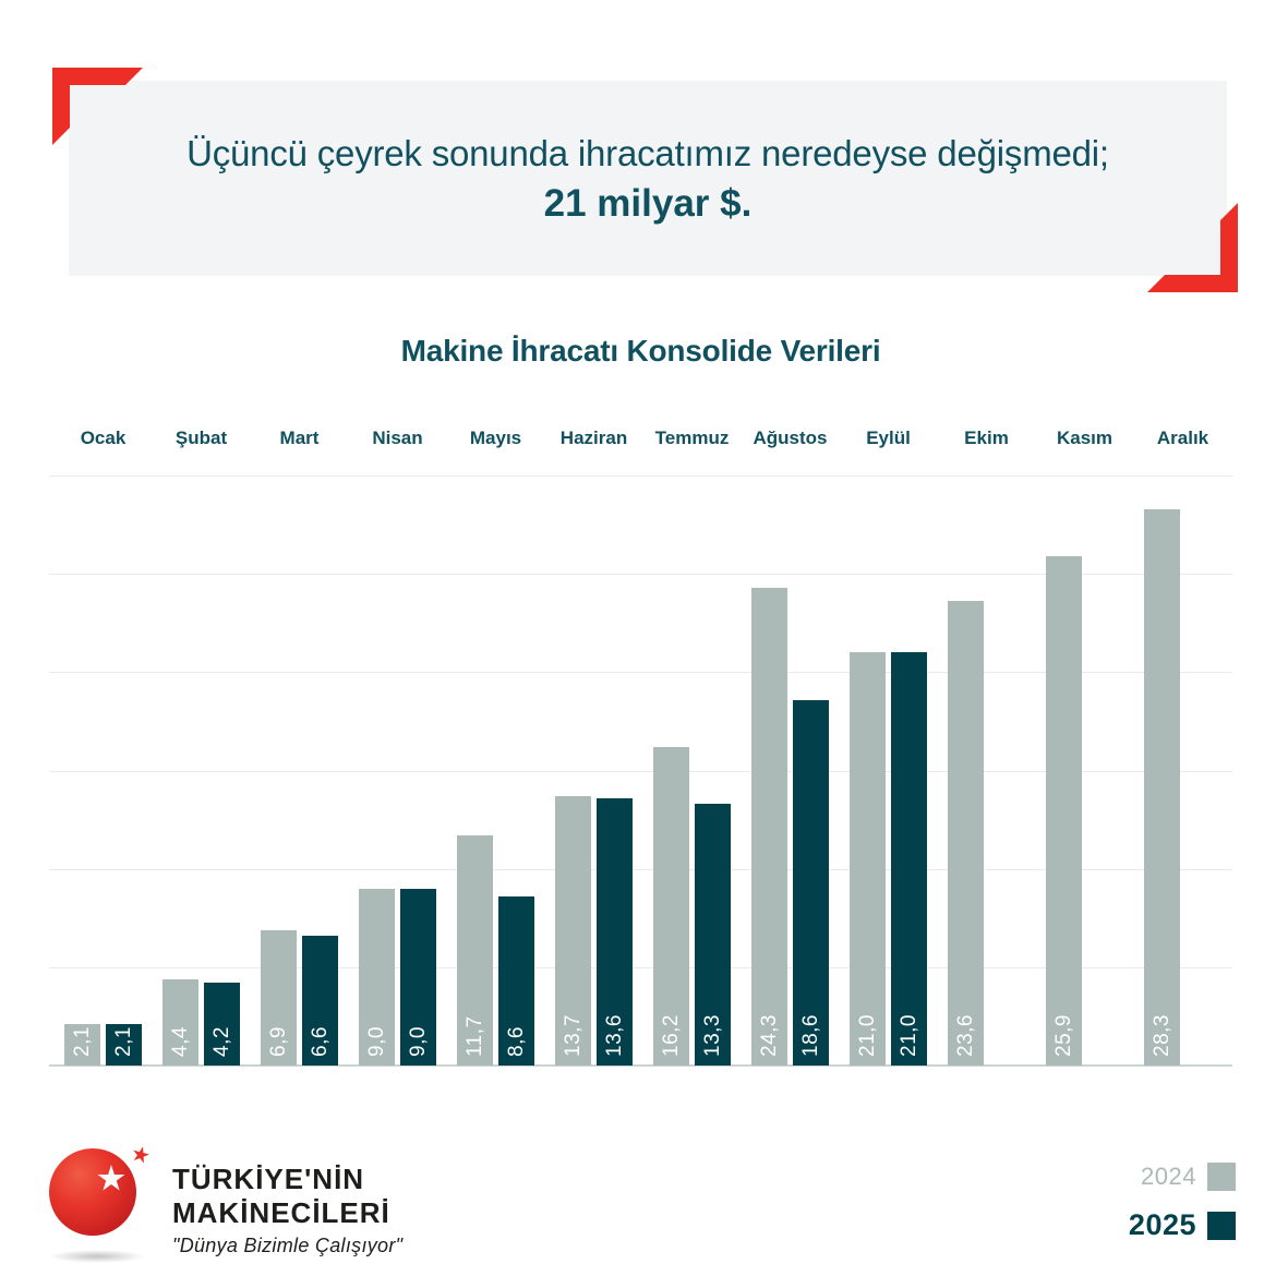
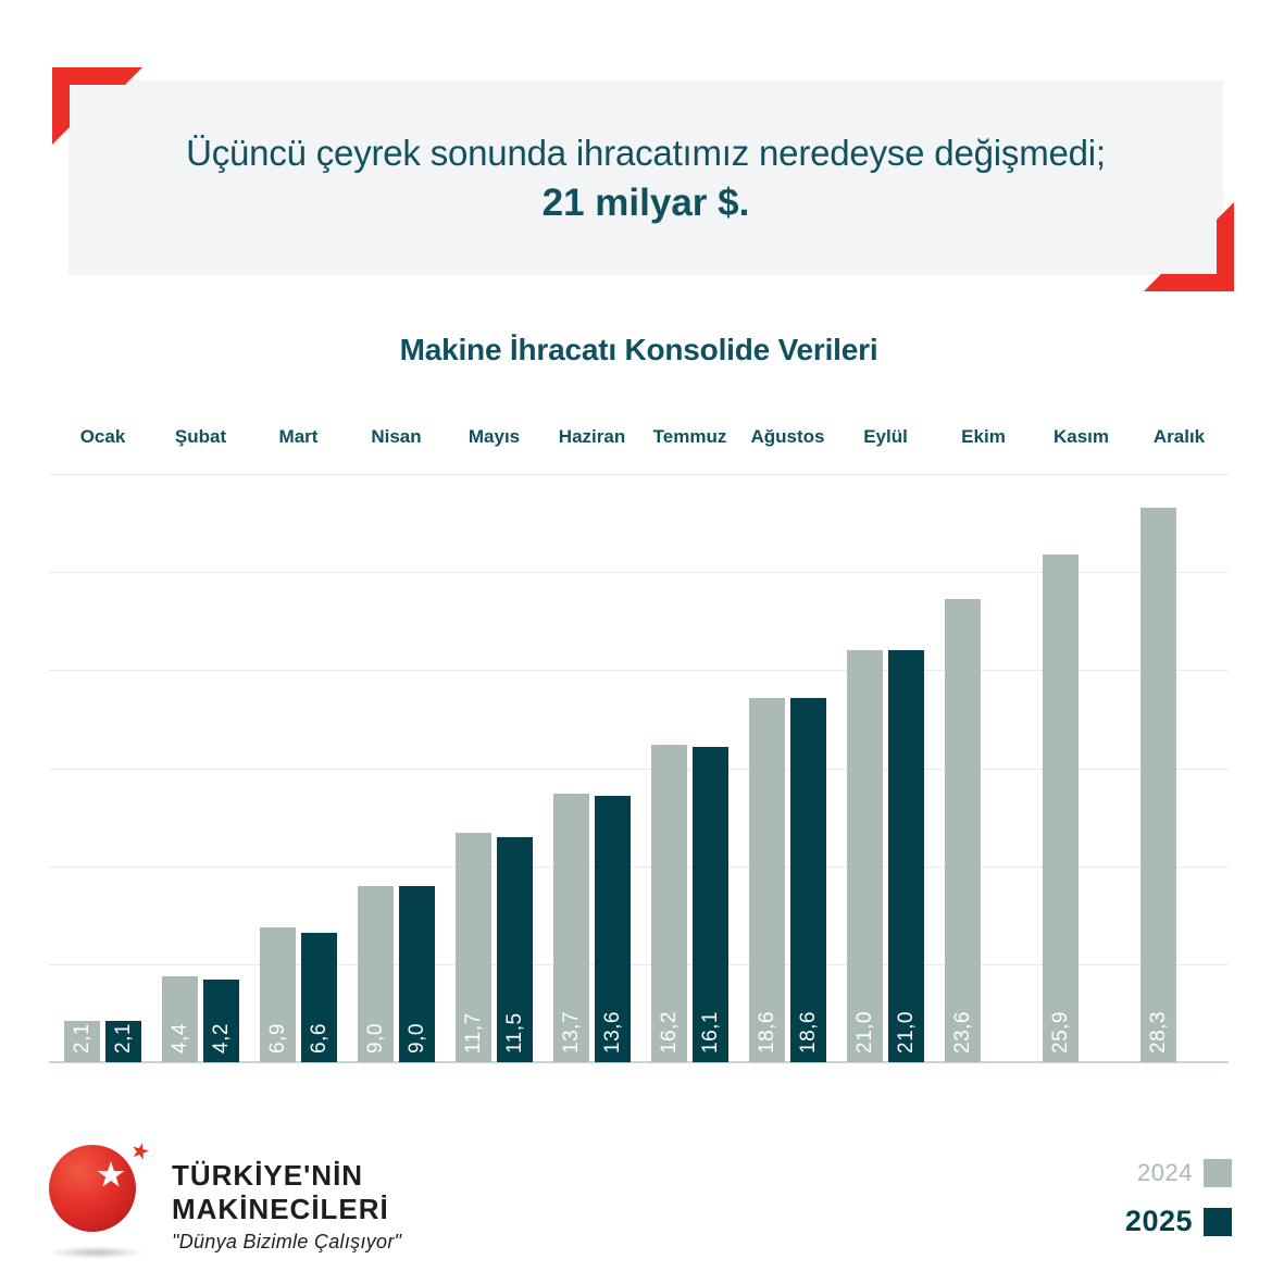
2025/Mayıs: 8,6 -> 11,5
2025/Temmuz: 13,3 -> 16,1
2024/Ağustos: 24,3 -> 18,6
